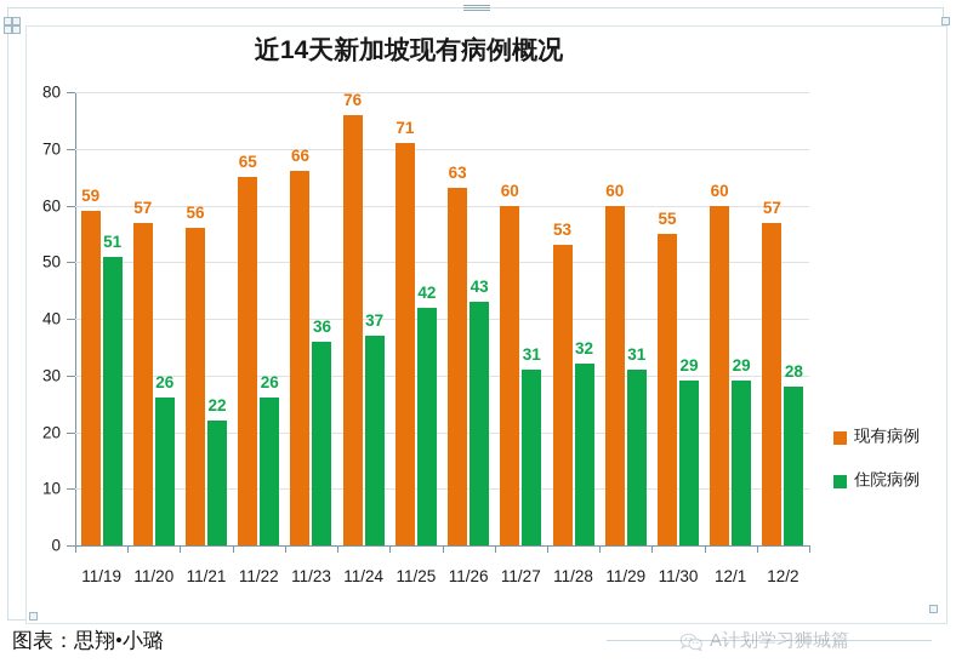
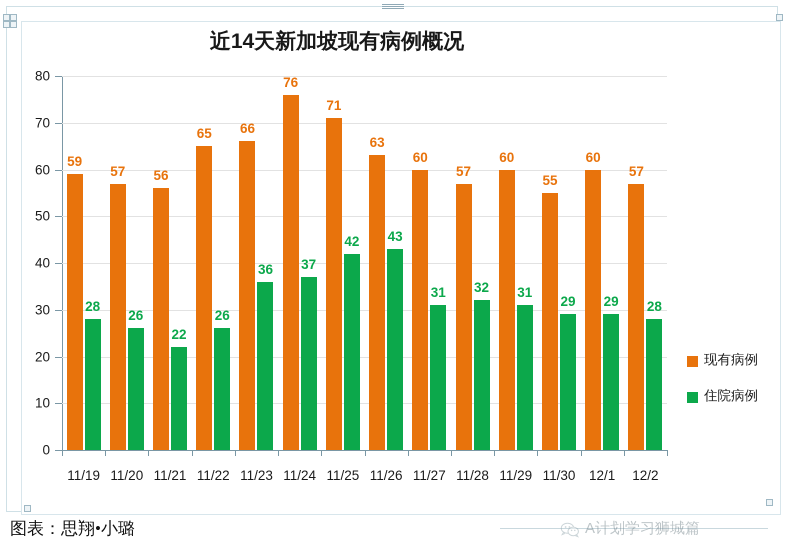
住院病例/11/19: 51 -> 28
现有病例/11/28: 53 -> 57
